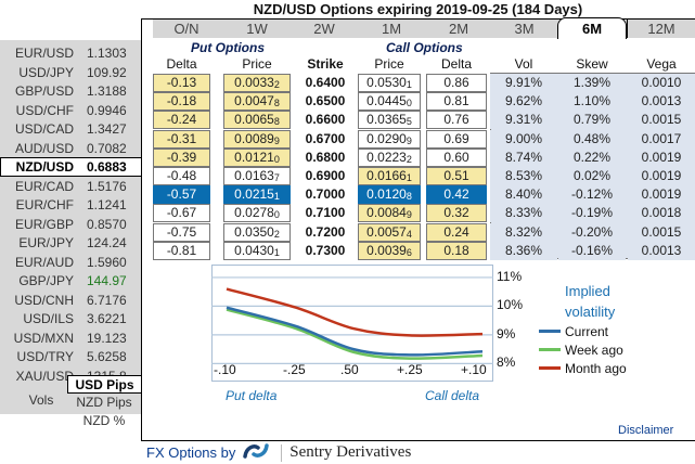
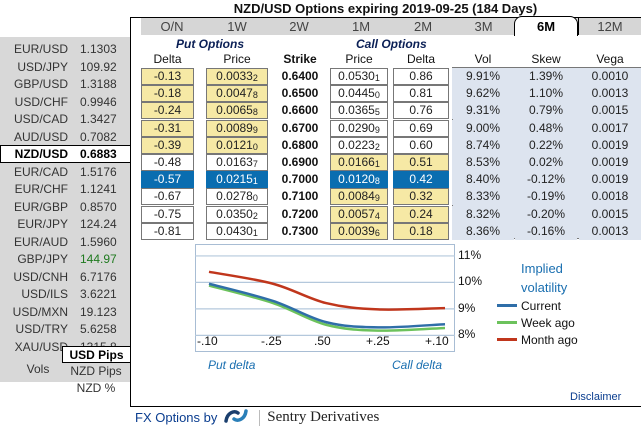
Month ago/-.10: 10,6% -> 10,4%
